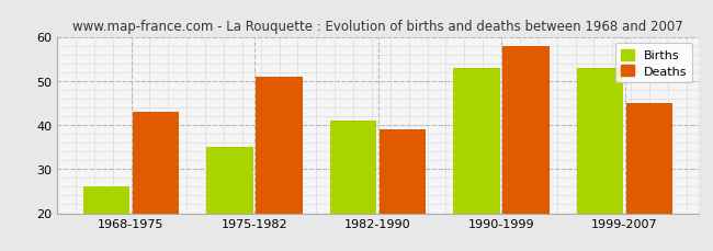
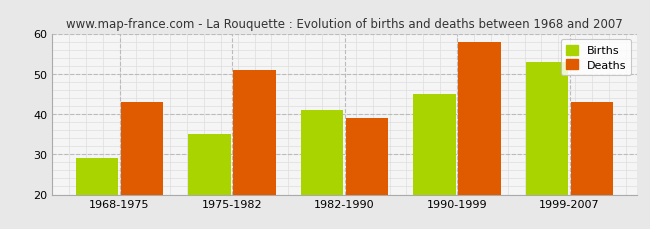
Births/1968-1975: 26 -> 29
Births/1990-1999: 53 -> 45
Deaths/1999-2007: 45 -> 43
